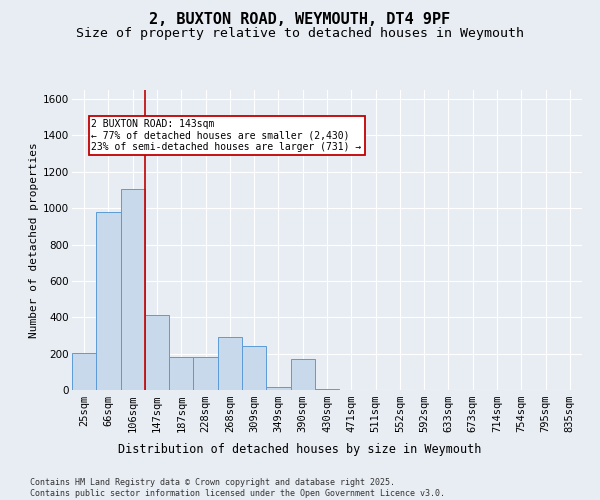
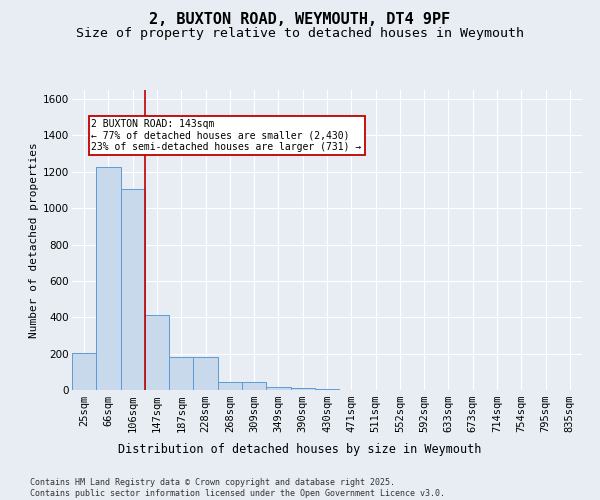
66sqm: 980 -> 1220
268sqm: 290 -> 40
309sqm: 240 -> 40
390sqm: 170 -> 10
